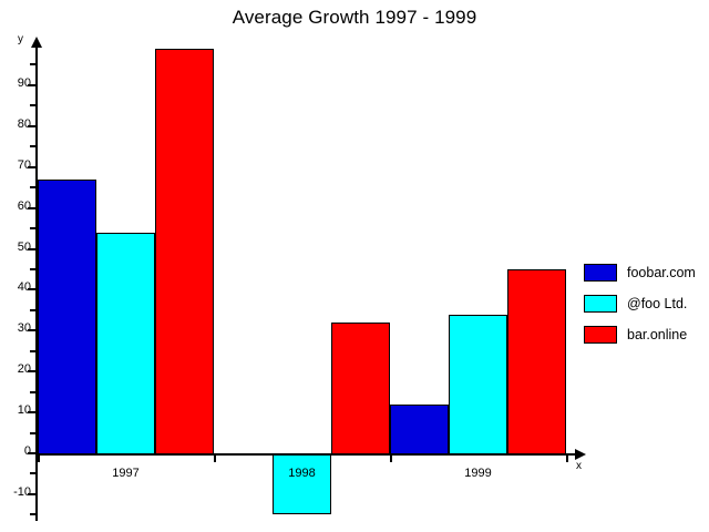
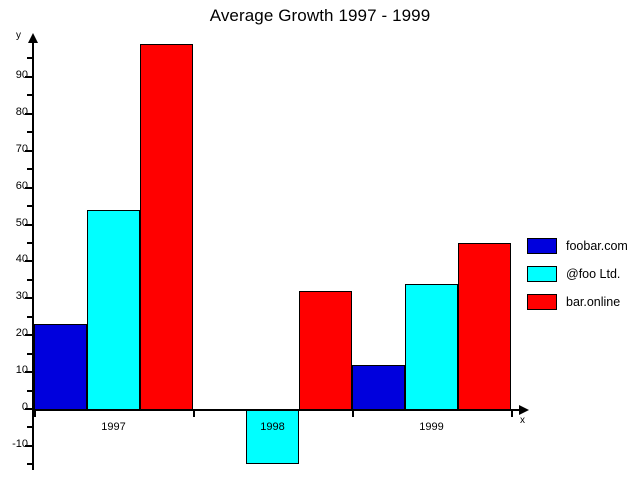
foobar.com/1997: 67 -> 23
